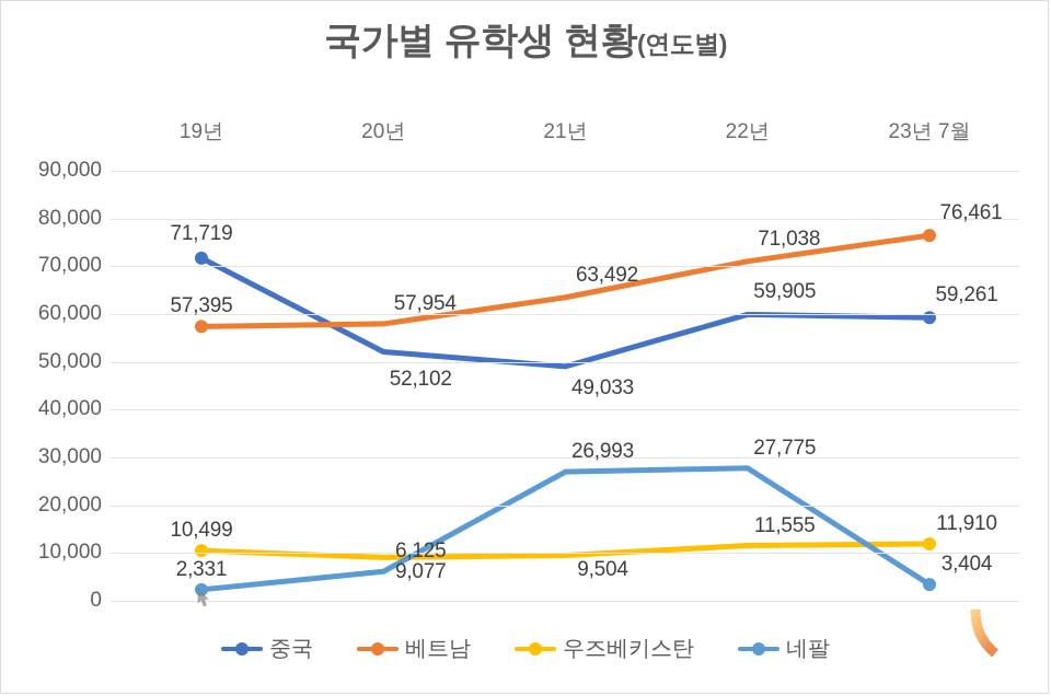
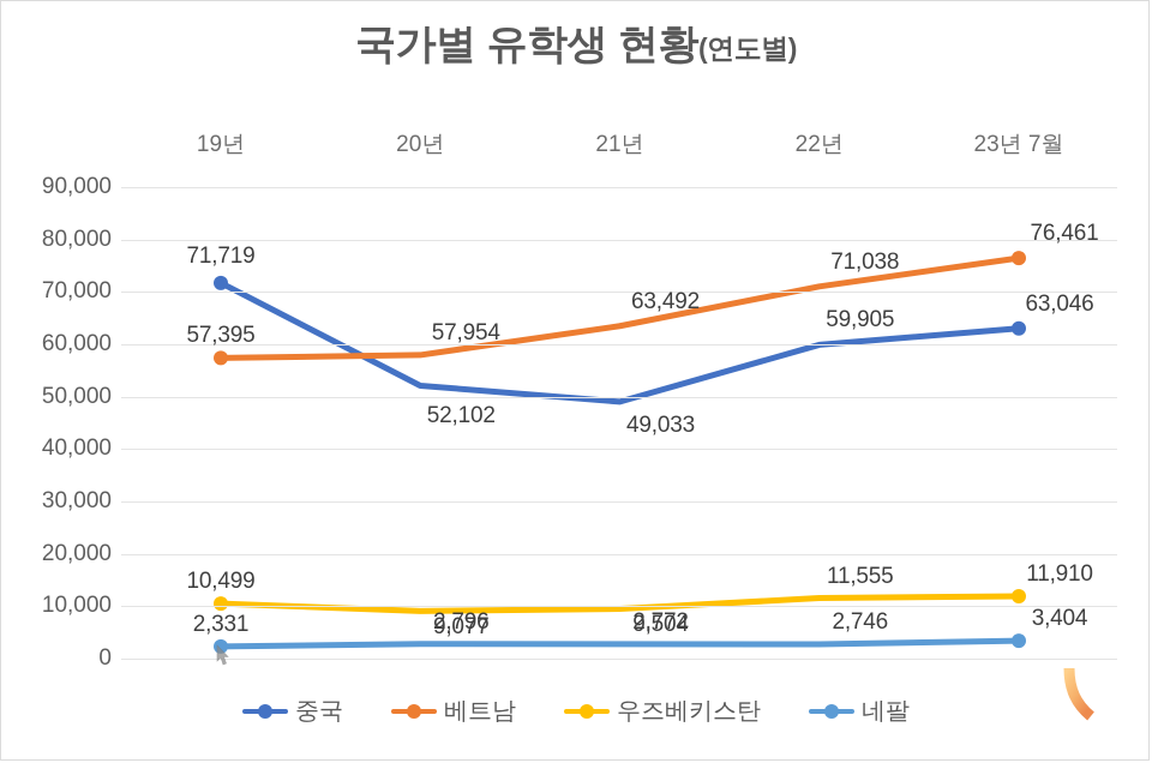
네팔/20년: 6,125 -> 2,796
네팔/21년: 26,993 -> 2,772
네팔/22년: 27,775 -> 2,746
중국/23년 7월: 59,261 -> 63,046
